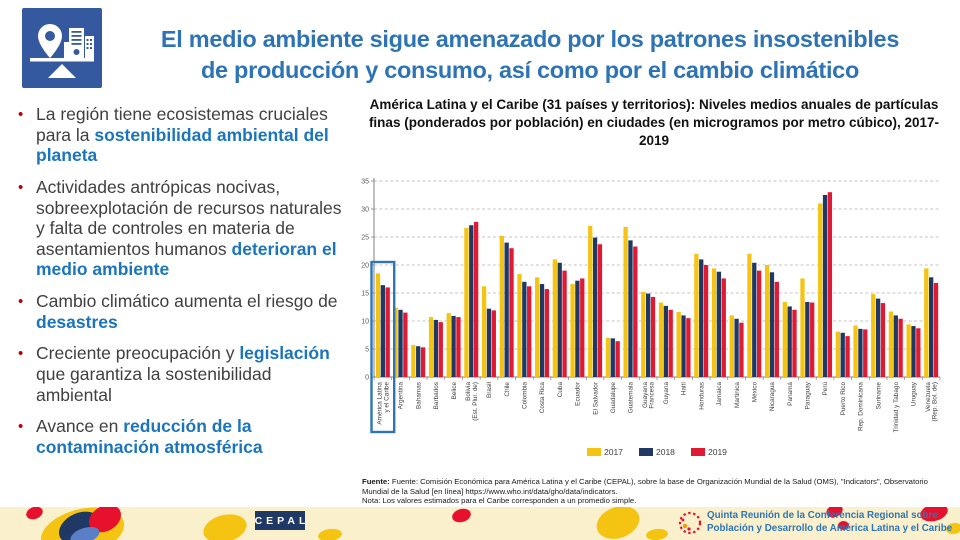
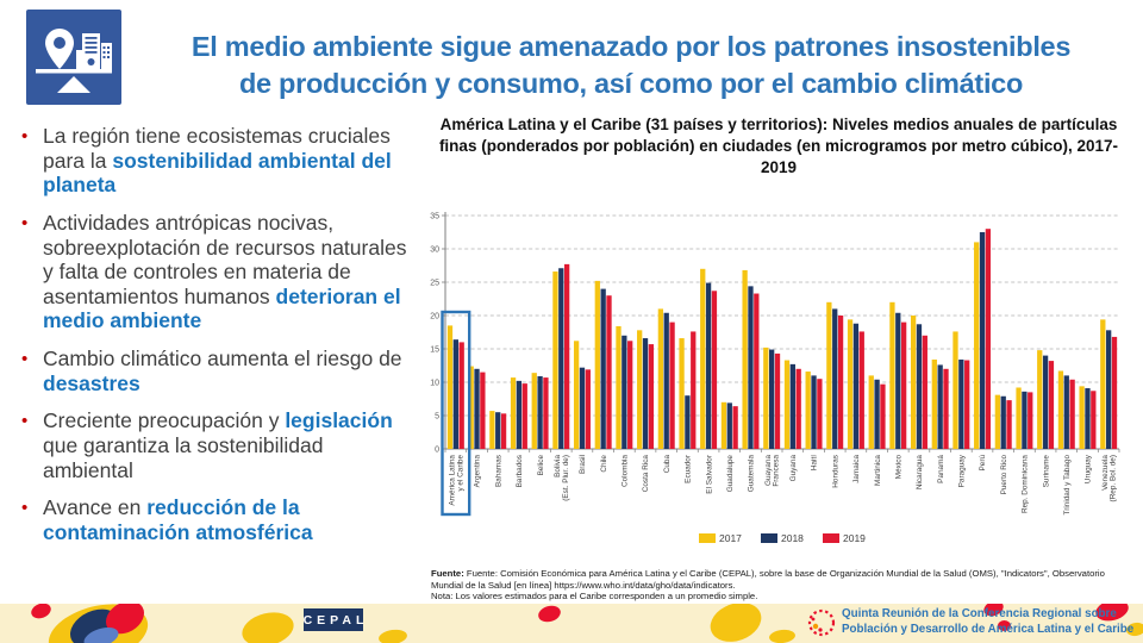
2018/Ecuador: 17 -> 8
